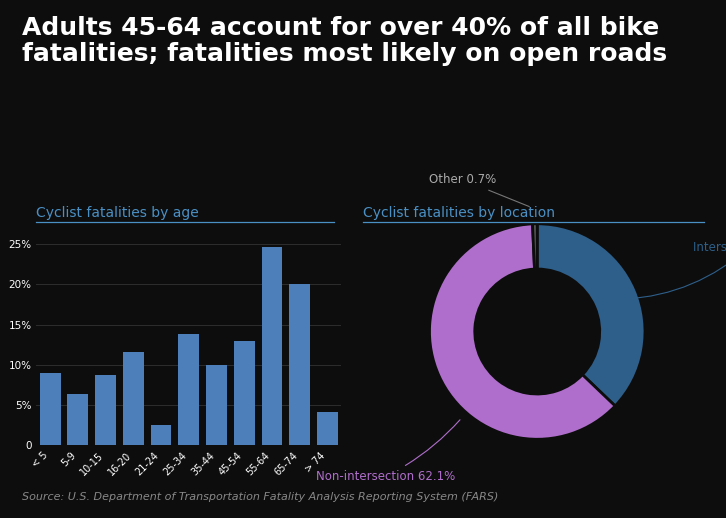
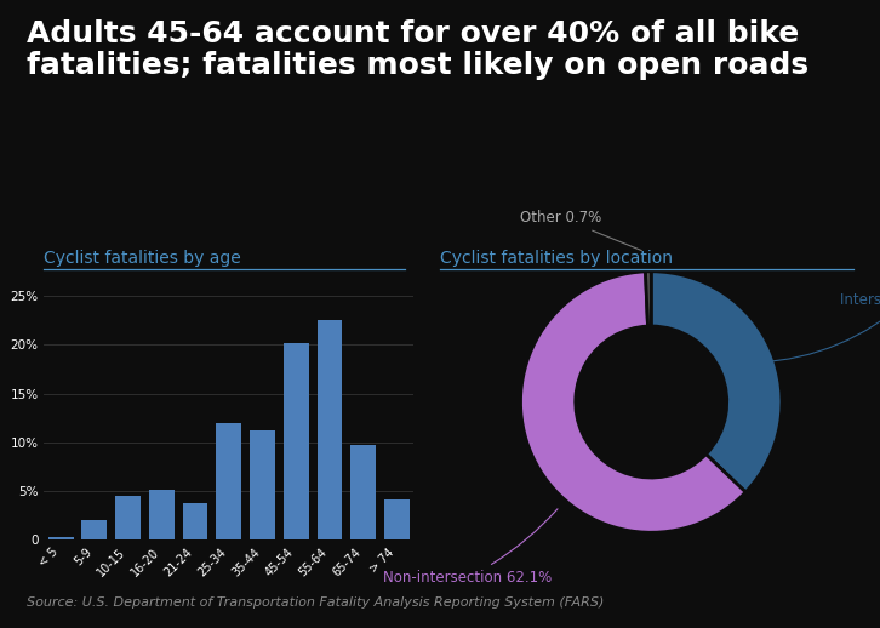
< 5: 9.0% -> 0.3%
5-9: 6.4% -> 2.0%
10-15: 8.8% -> 4.5%
16-20: 11.6% -> 5.2%
21-24: 2.6% -> 3.8%
25-34: 13.8% -> 12.0%
35-44: 10.0% -> 11.2%
45-54: 13.0% -> 20.2%
55-64: 24.6% -> 22.5%
65-74: 20.0% -> 9.8%
